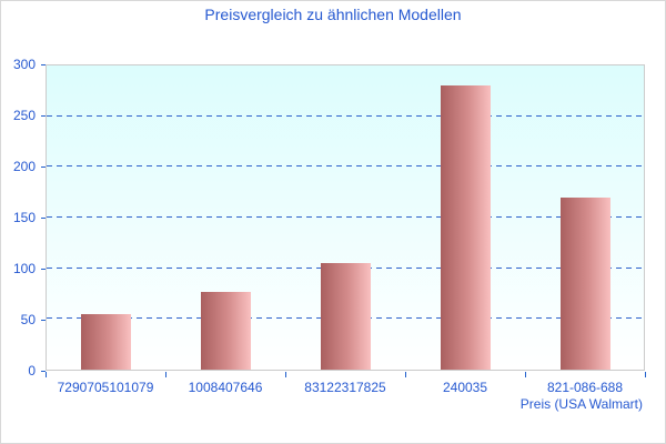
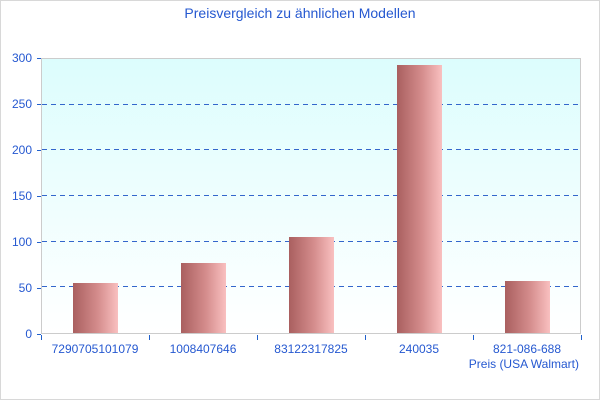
240035: 280 -> 290
821-086-688: 170 -> 60
